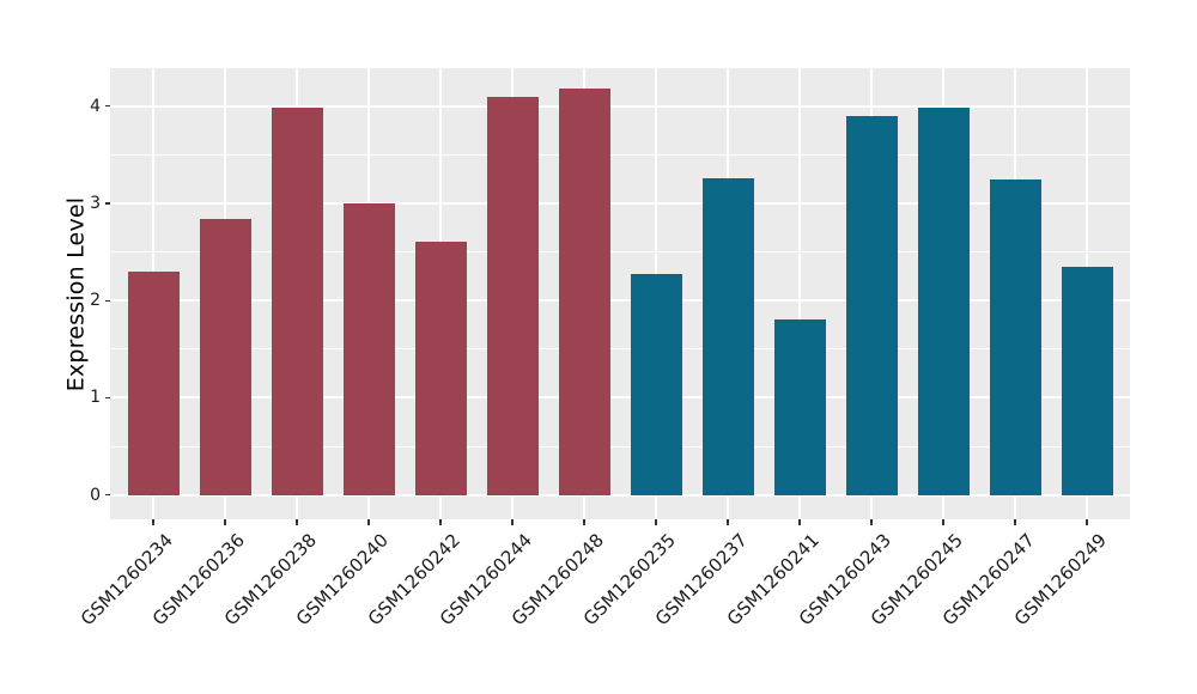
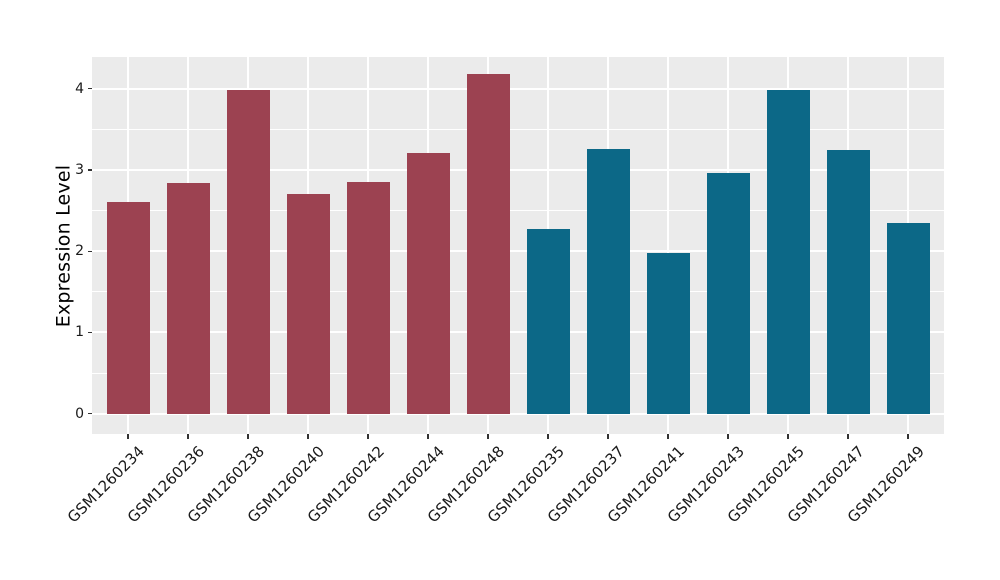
GSM1260234: 2.3 -> 2.6
GSM1260240: 3.0 -> 2.7
GSM1260242: 2.6 -> 2.9
GSM1260244: 4.1 -> 3.2
GSM1260241: 1.8 -> 2.0
GSM1260243: 3.9 -> 3.0
